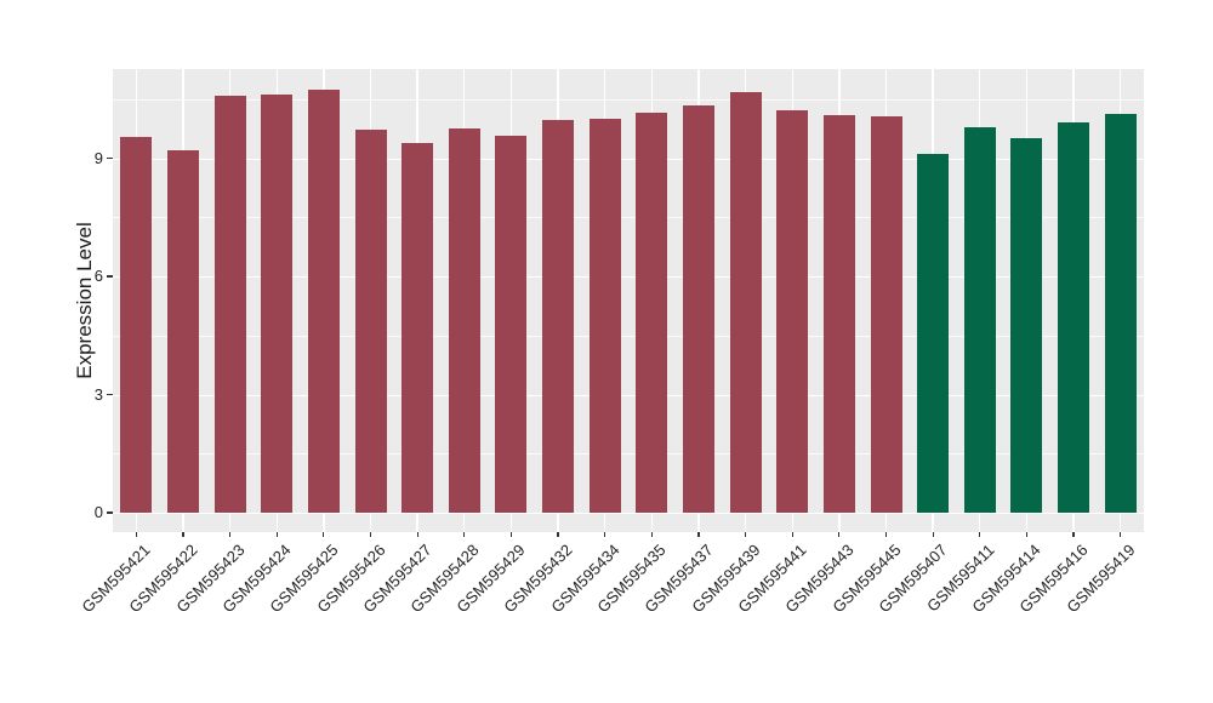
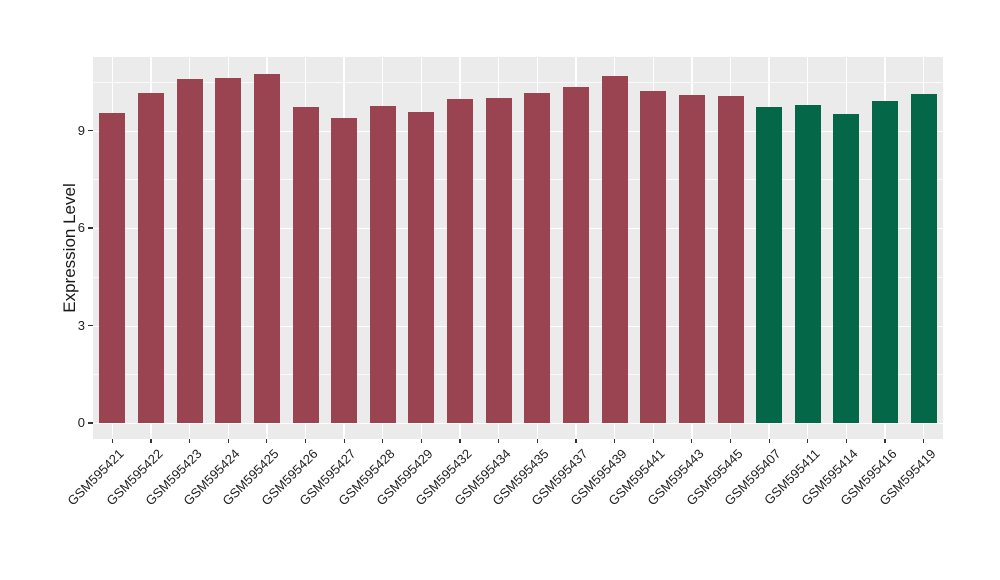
GSM595422: 9.2 -> 10.2
GSM595407: 9.1 -> 9.7
